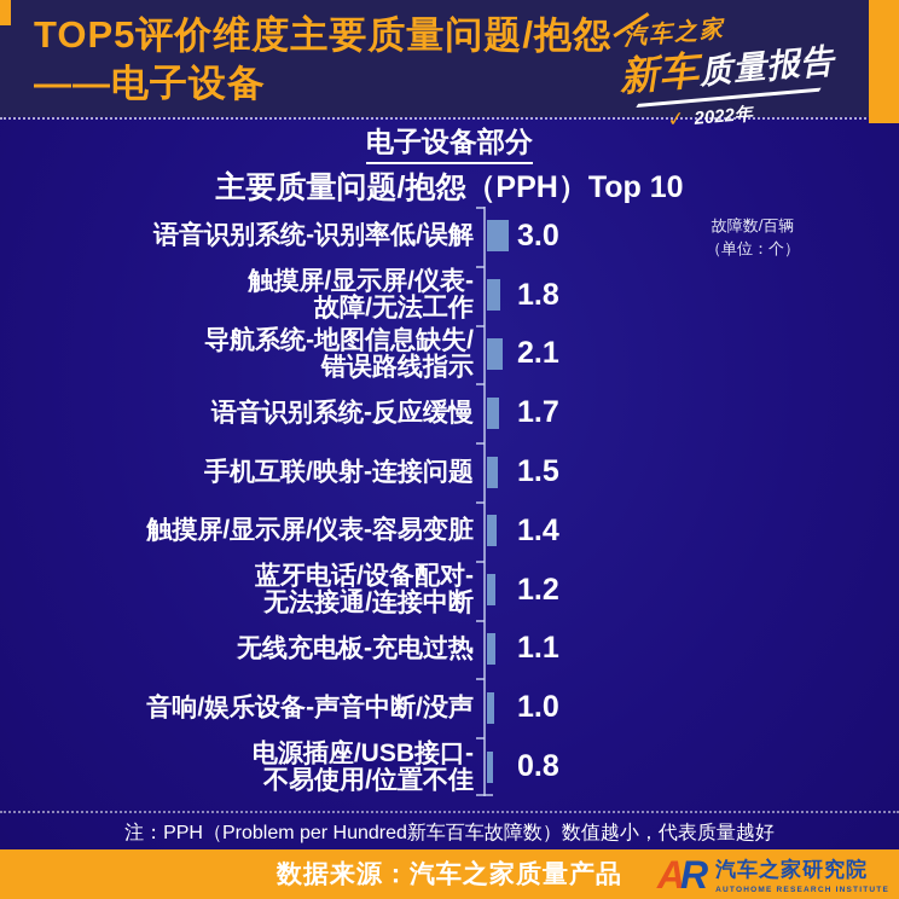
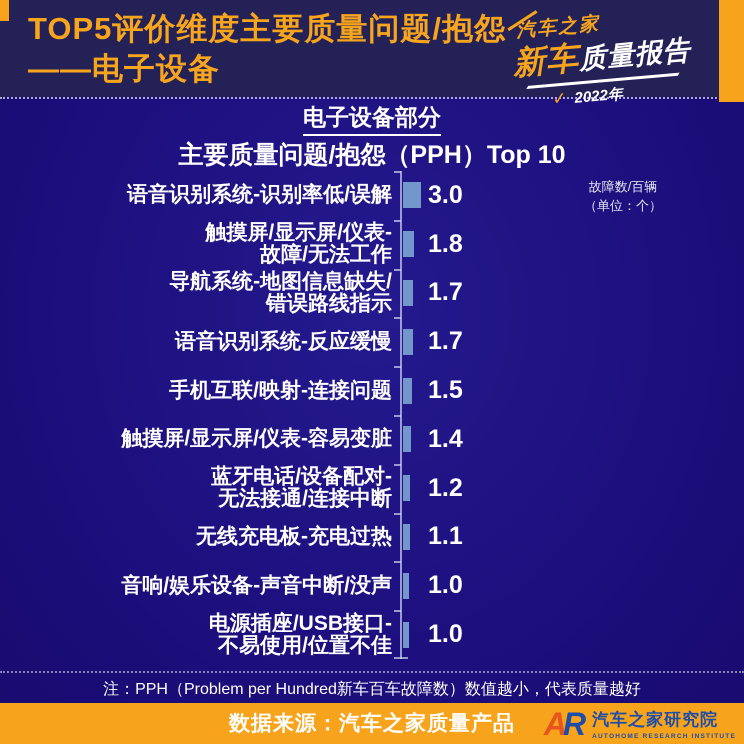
导航系统-地图信息缺失/ 错误路线指示: 2.1 -> 1.7
电源插座/USB接口- 不易使用/位置不佳: 0.8 -> 1.0
